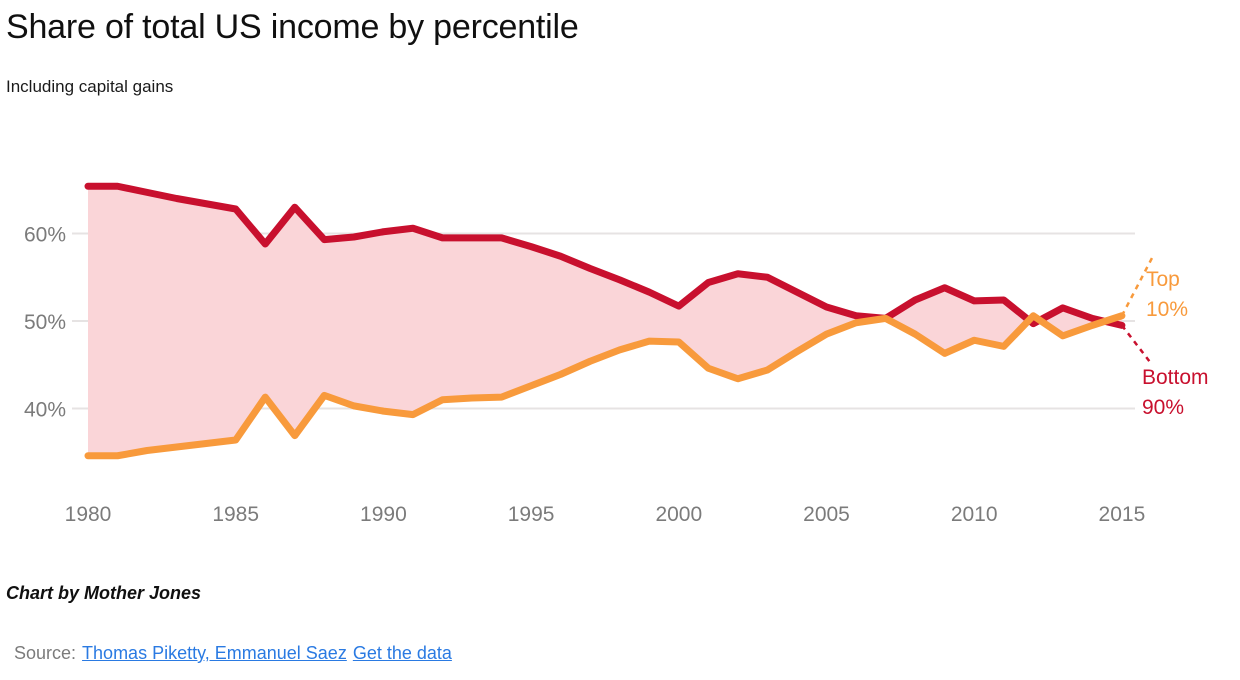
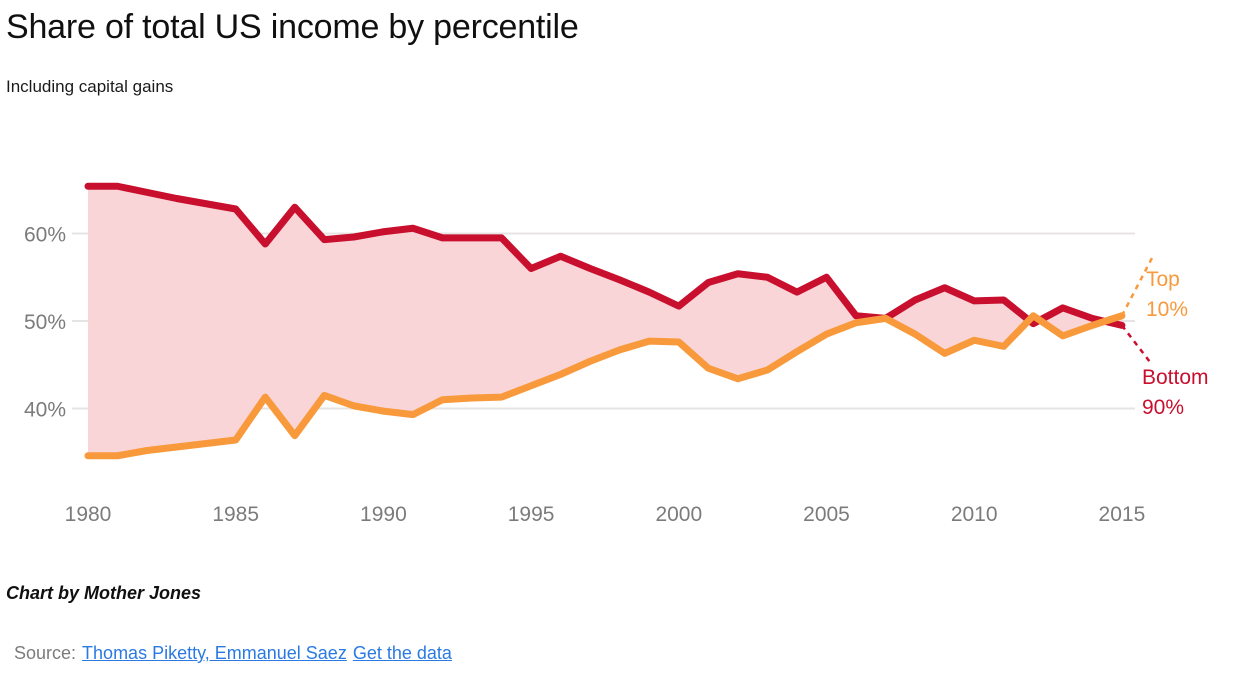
Bottom 90%/1995: 58% -> 56%
Bottom 90%/2005: 52% -> 55%
